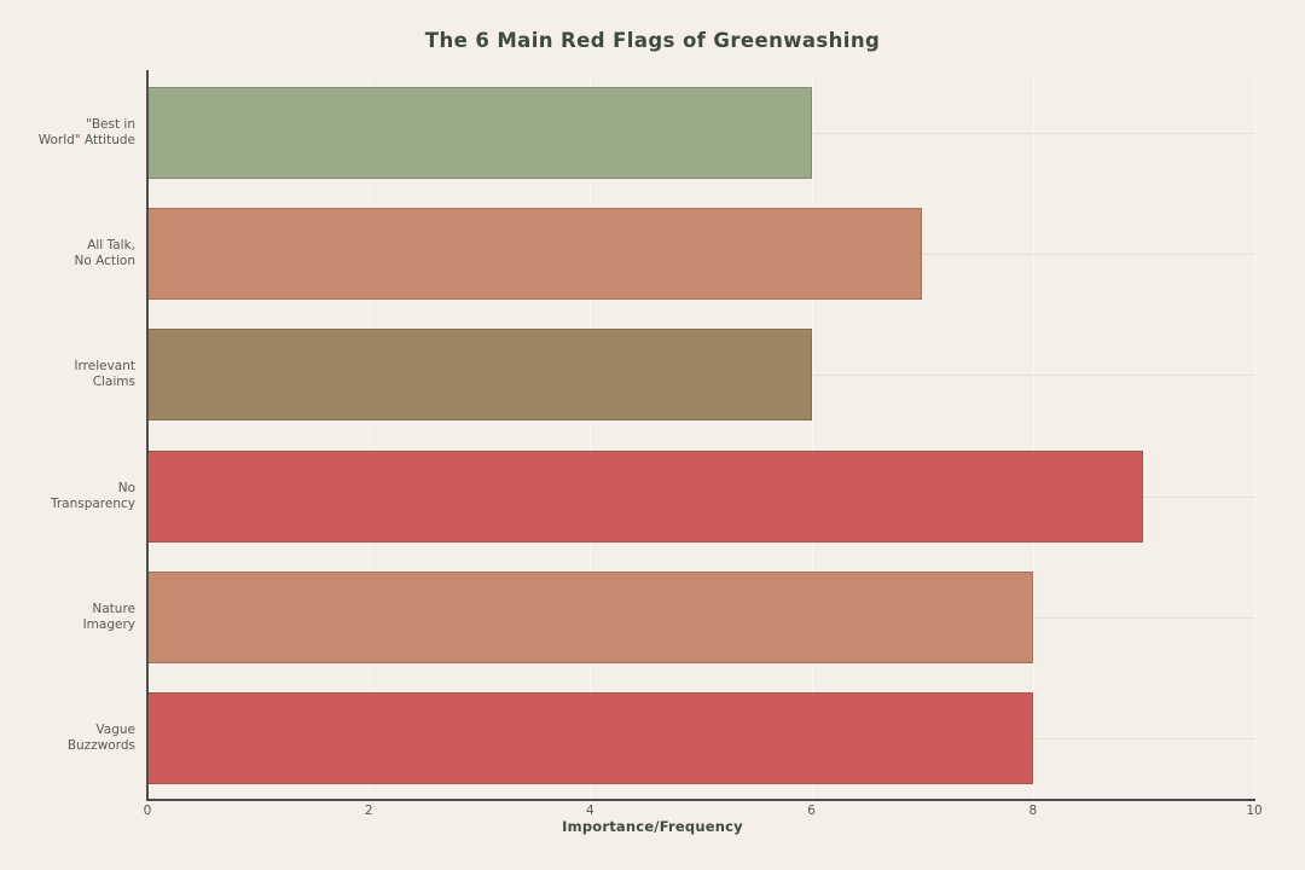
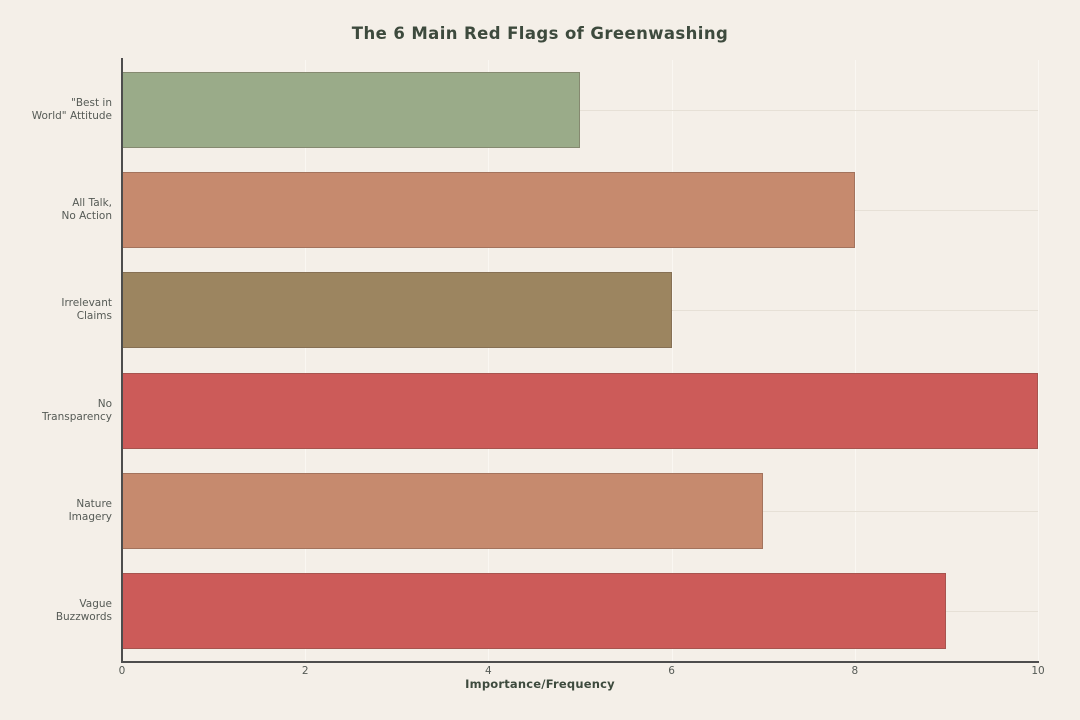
"Best in World" Attitude: 6 -> 5
All Talk, No Action: 7 -> 8
No Transparency: 9 -> 10
Nature Imagery: 8 -> 7
Vague Buzzwords: 8 -> 9
